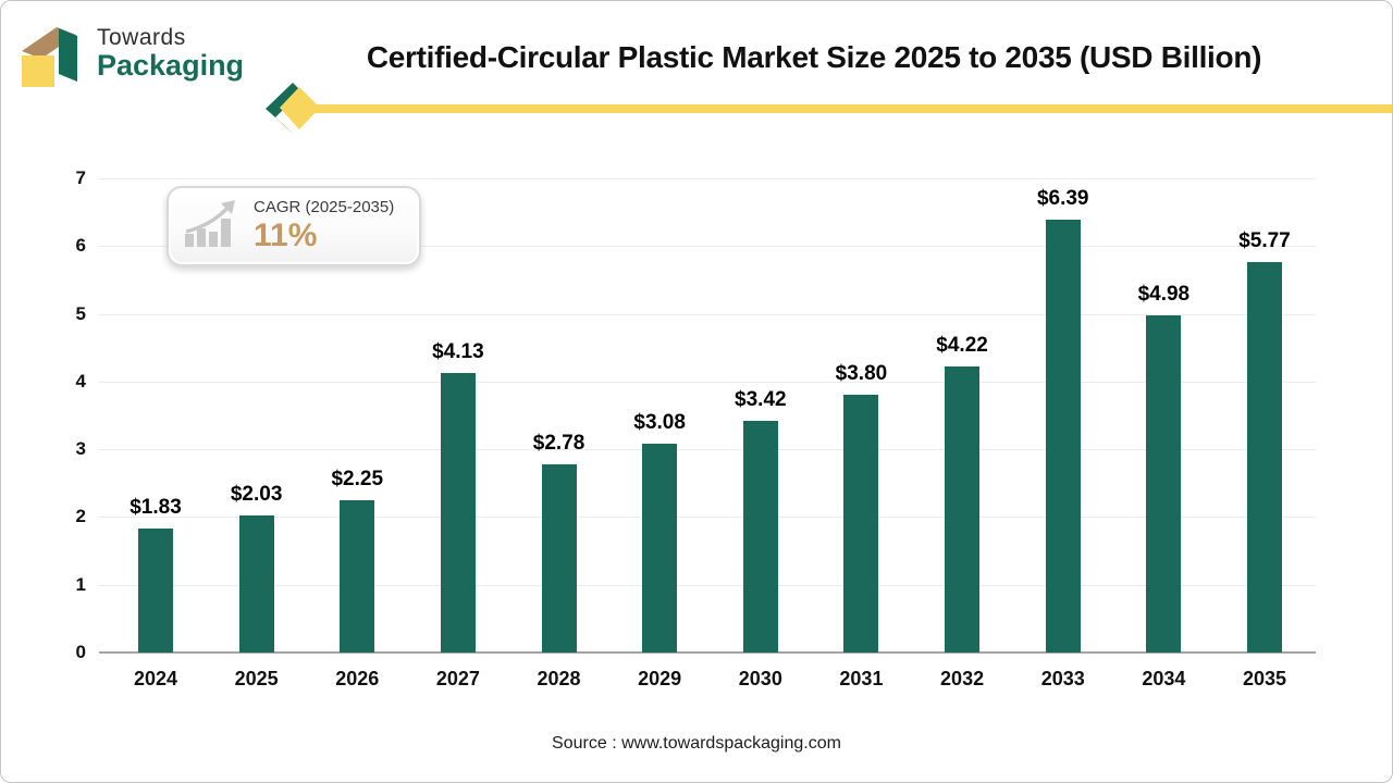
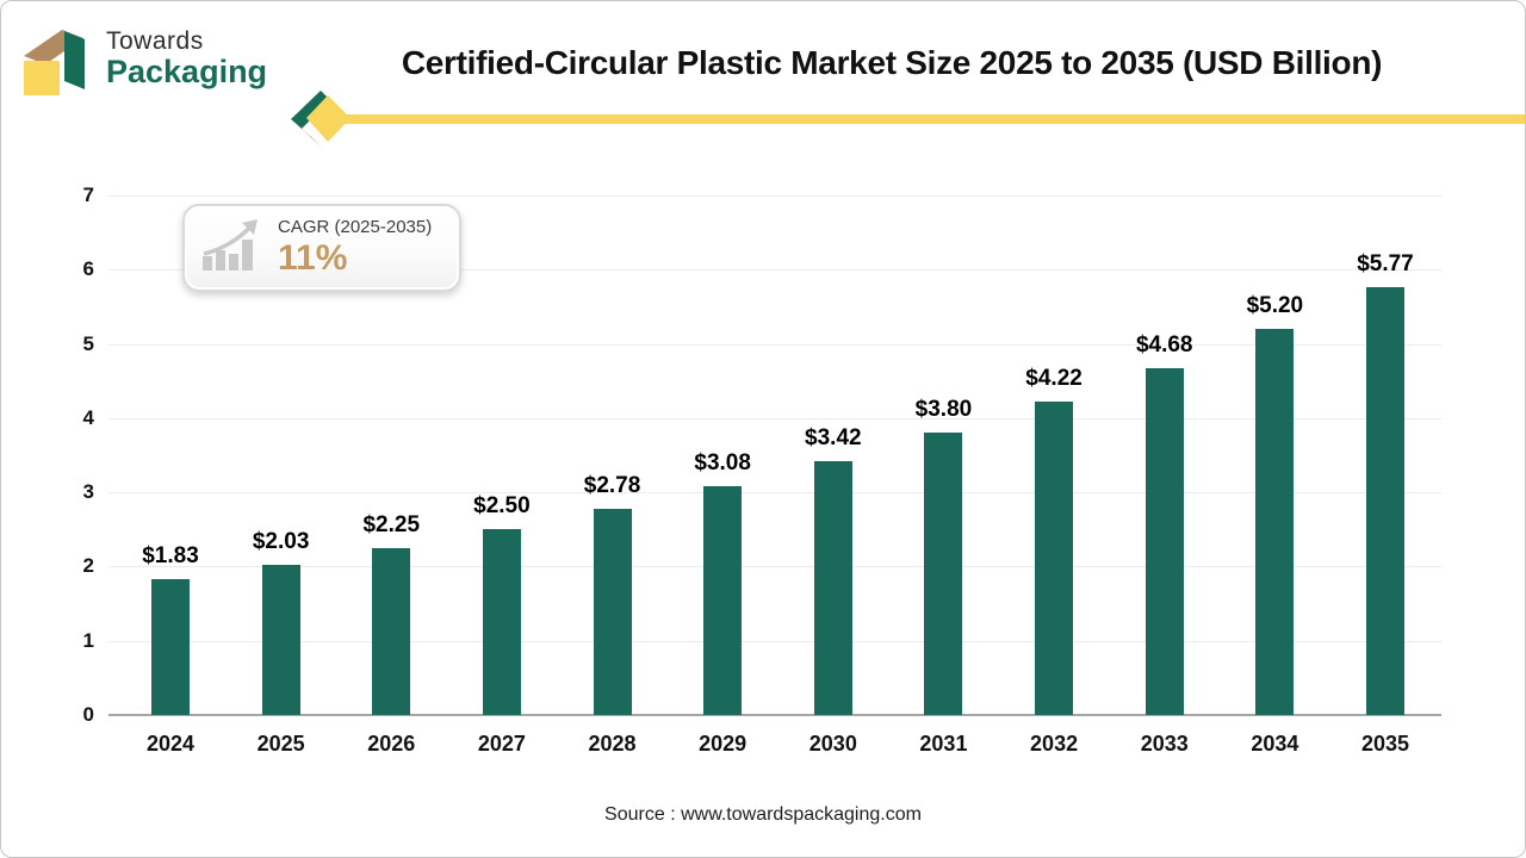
2027: $4.13 -> $2.50
2033: $6.39 -> $4.68
2034: $4.98 -> $5.20
